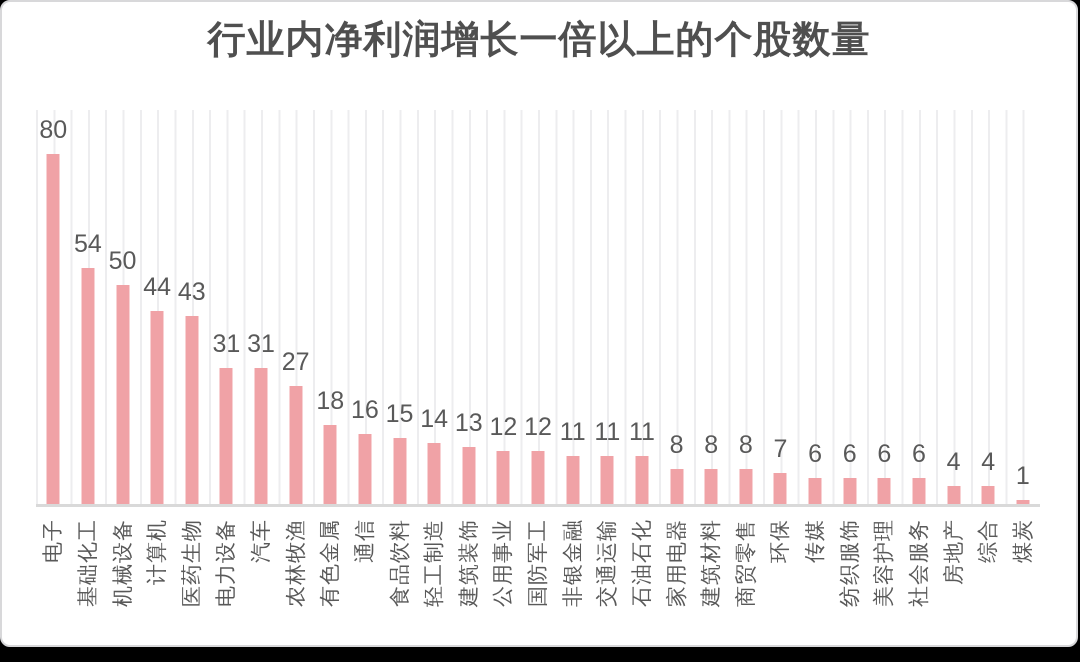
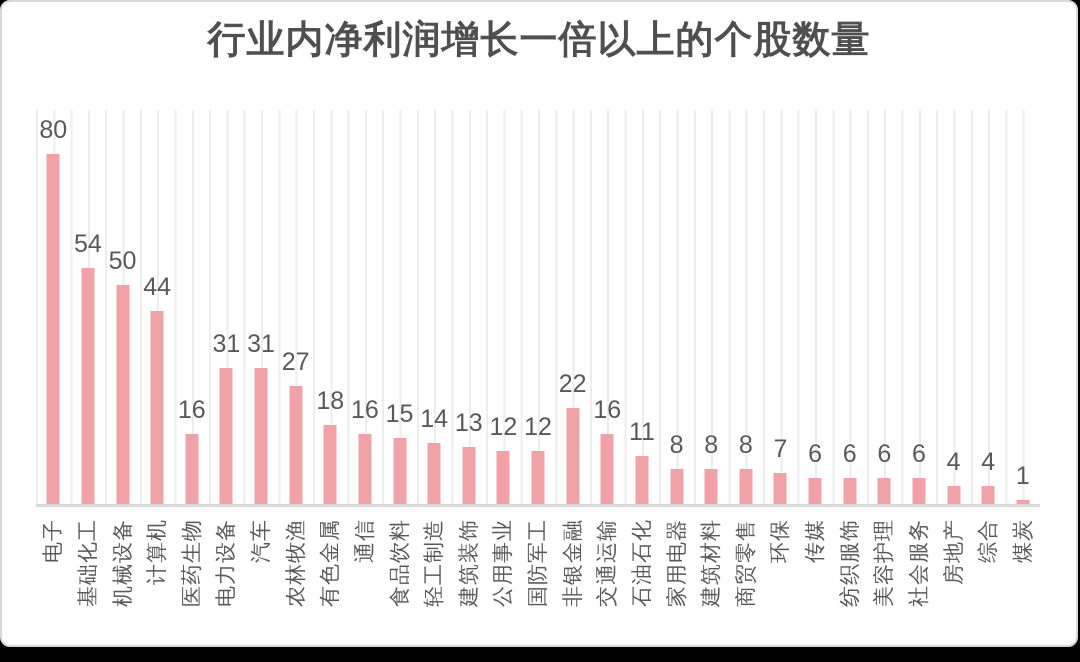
医药生物: 43 -> 16
非银金融: 11 -> 22
交通运输: 11 -> 16
